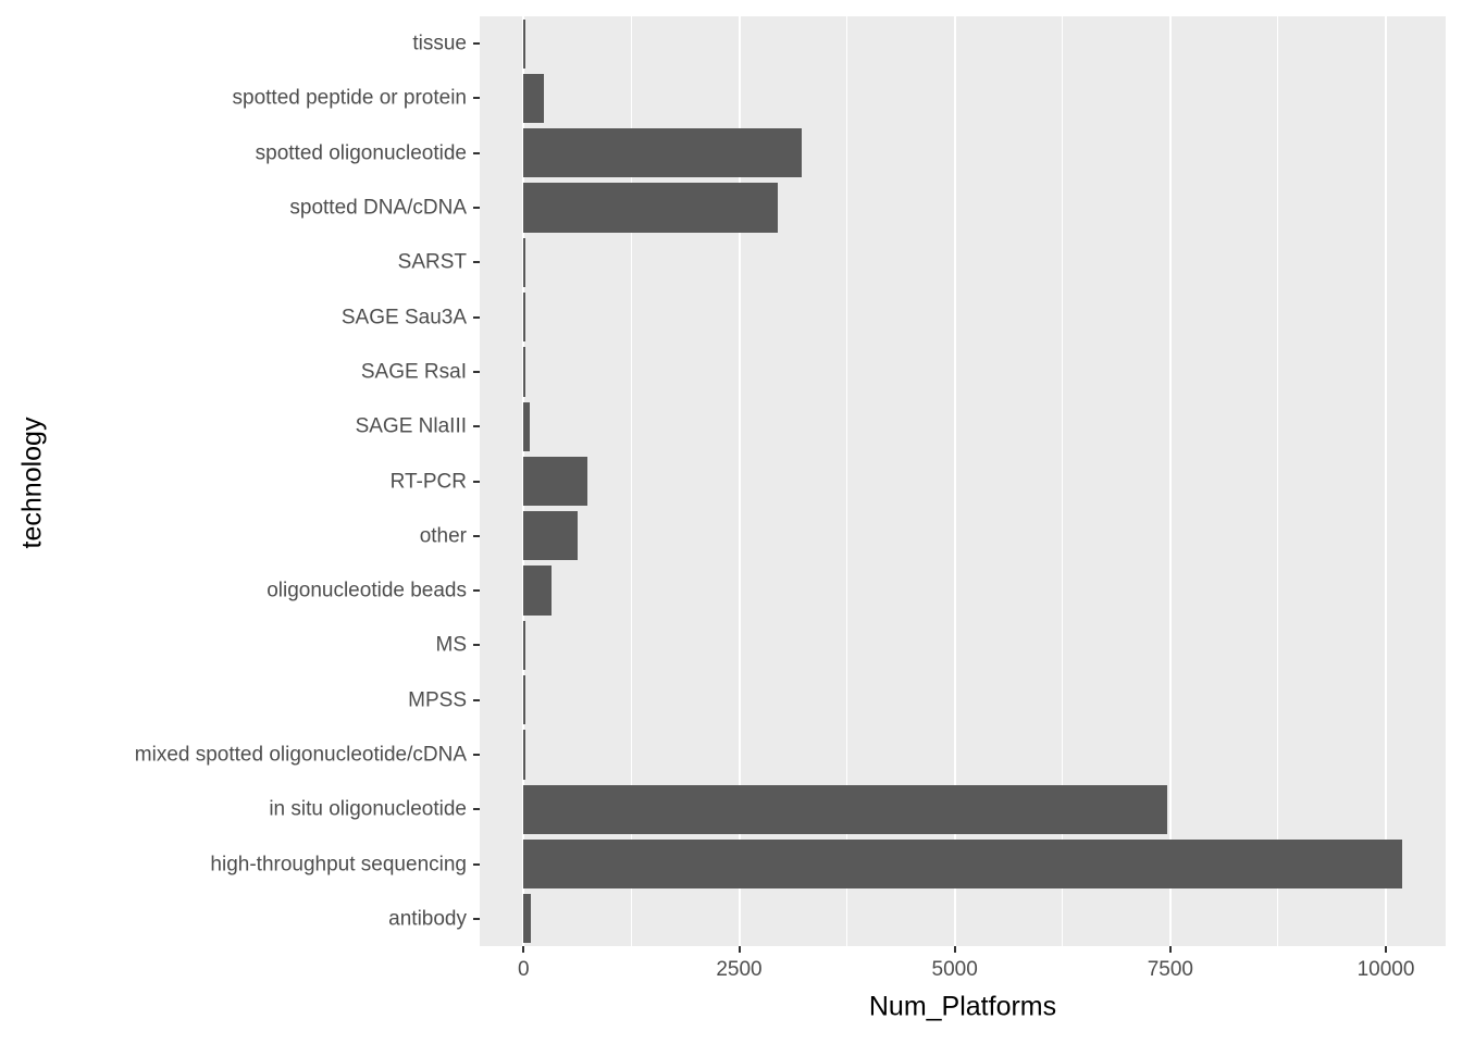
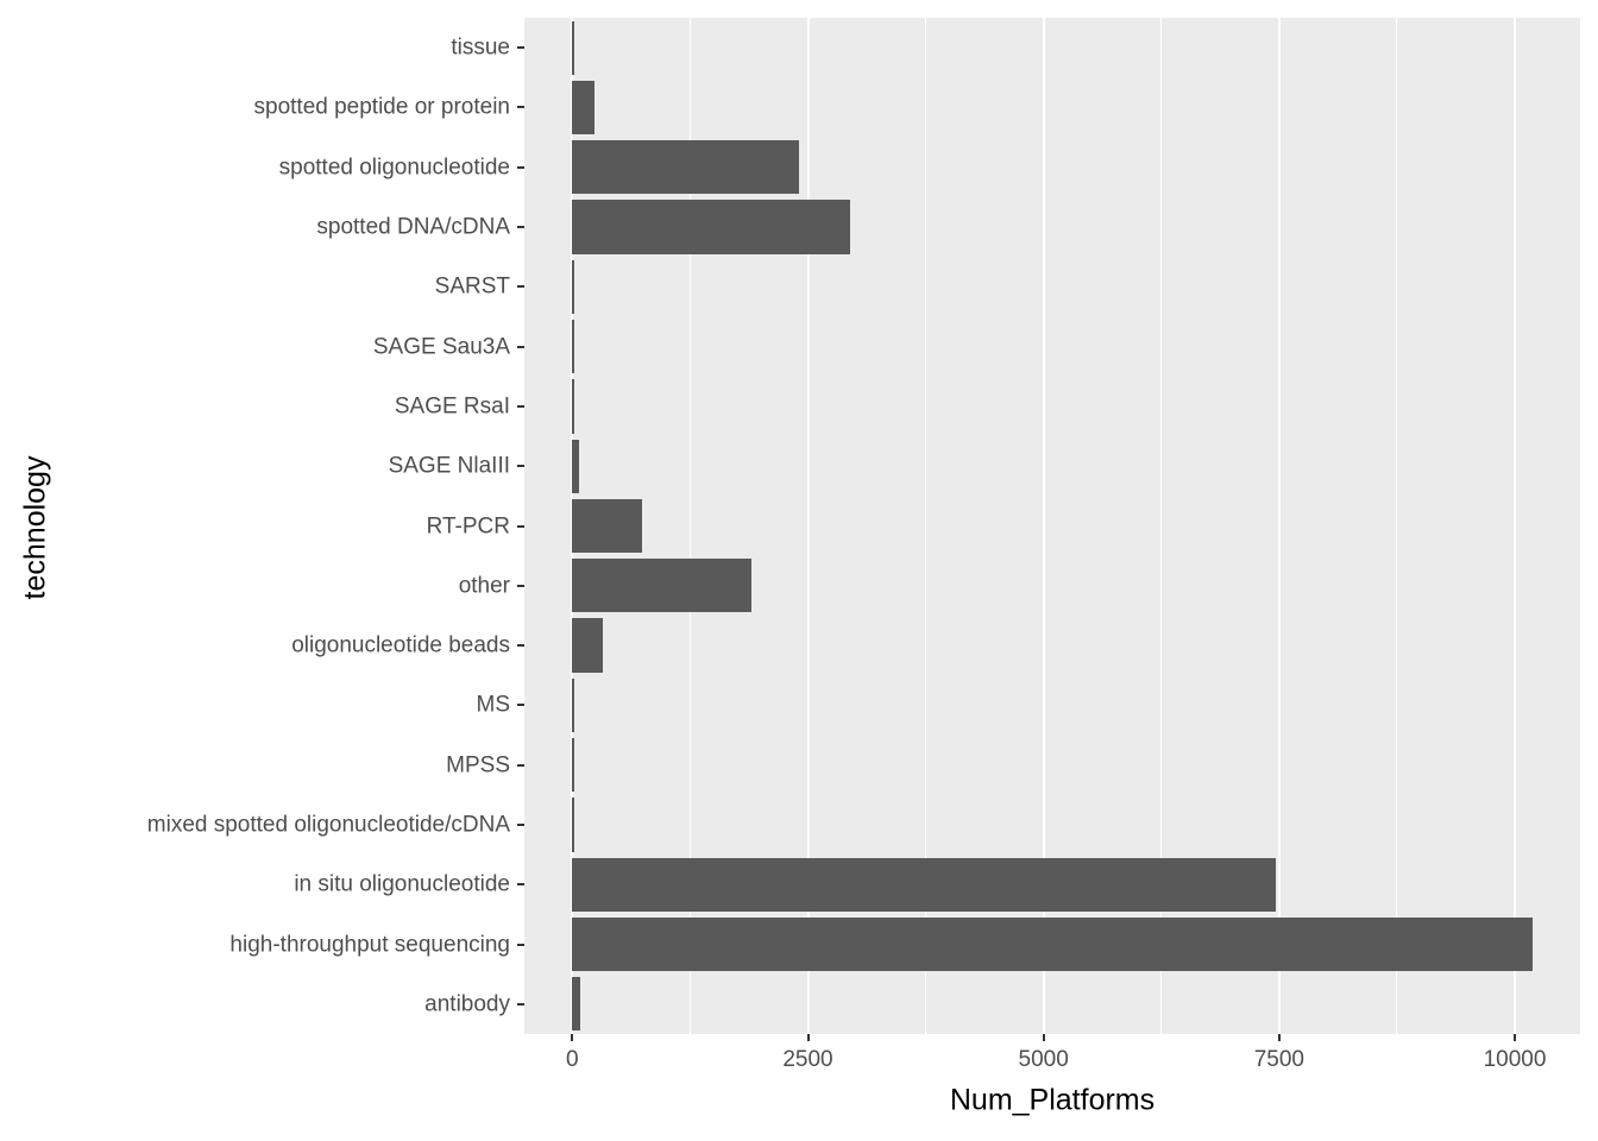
spotted oligonucleotide: 3200 -> 2400
other: 600 -> 1900
